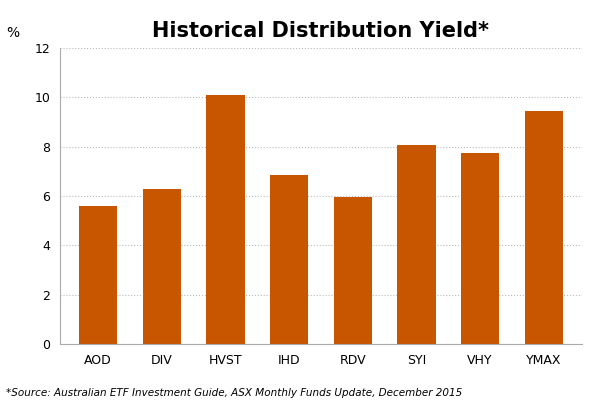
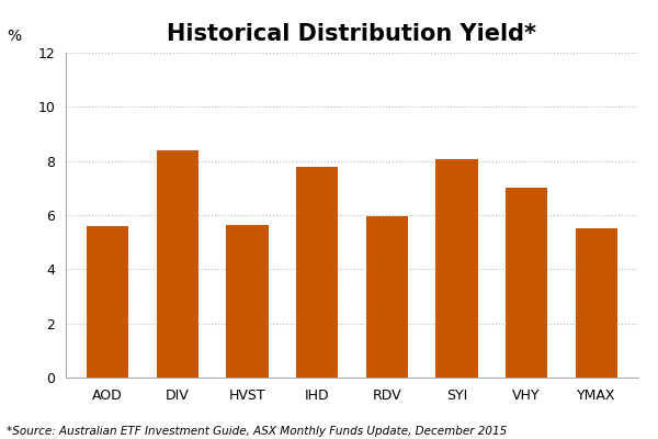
DIV: 6.30 -> 8.40
HVST: 10.10 -> 5.65
IHD: 6.85 -> 7.80
VHY: 7.75 -> 7.00
YMAX: 9.45 -> 5.50
